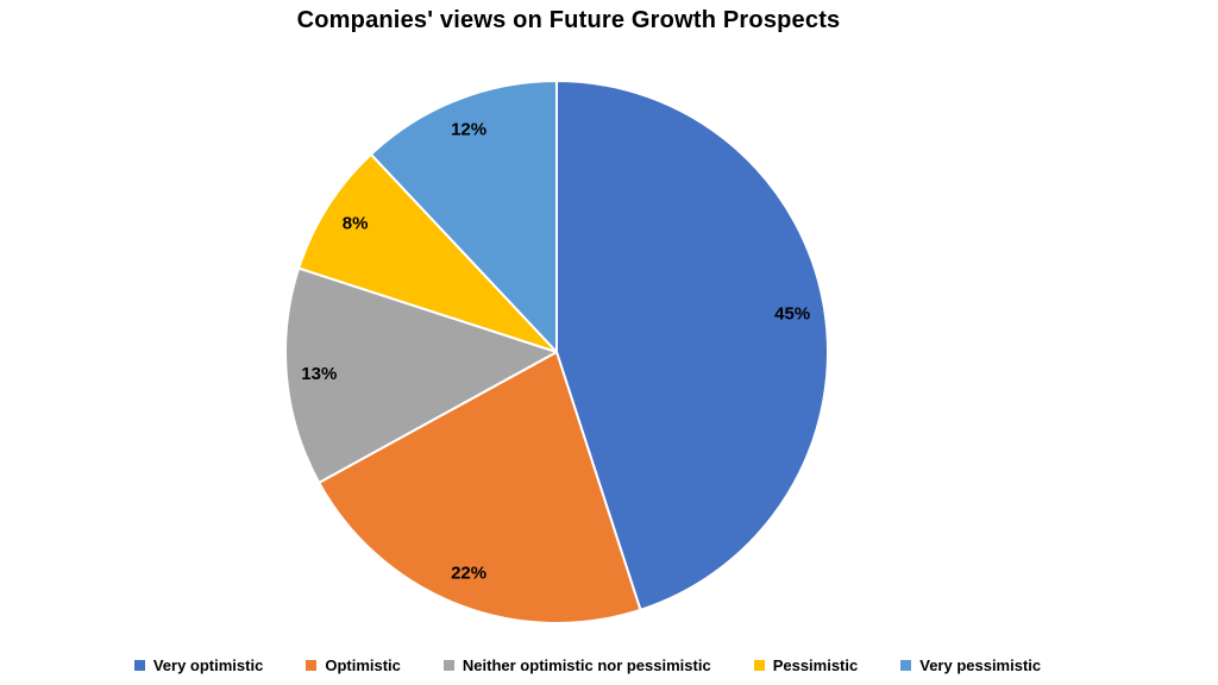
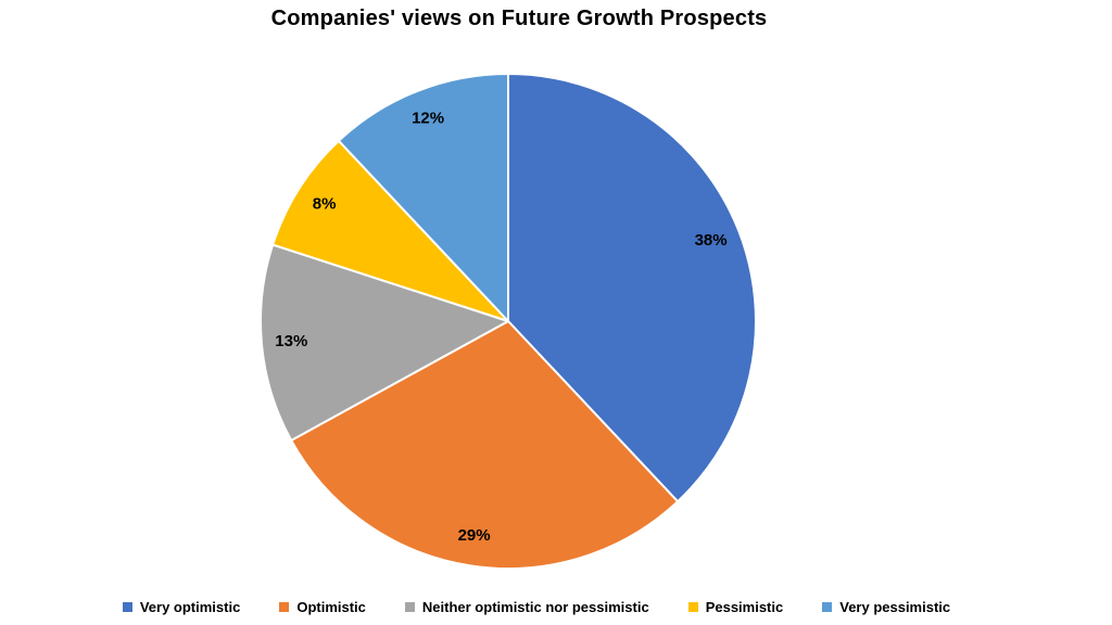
Very optimistic: 45% -> 38%
Optimistic: 22% -> 29%
